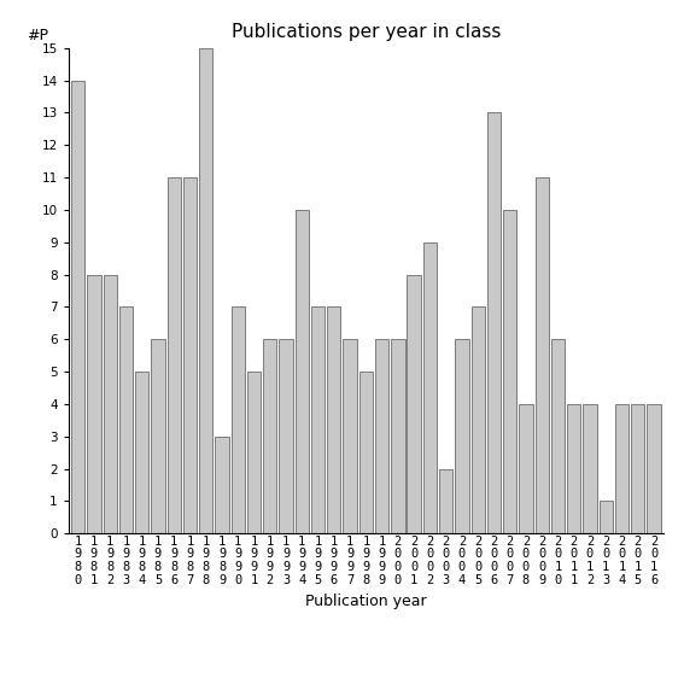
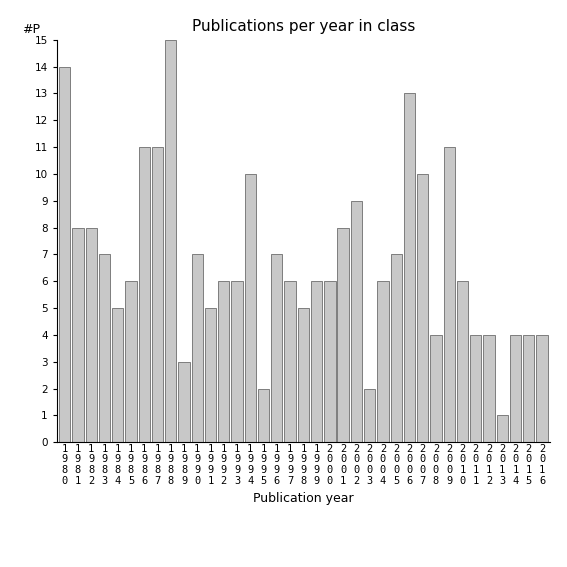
1 9 9 5: 7 -> 2
